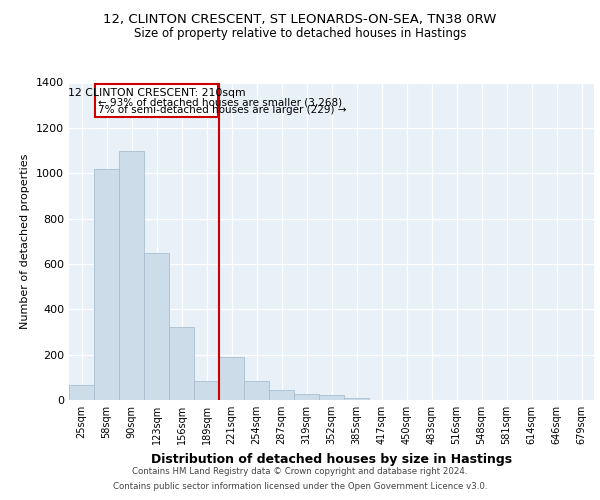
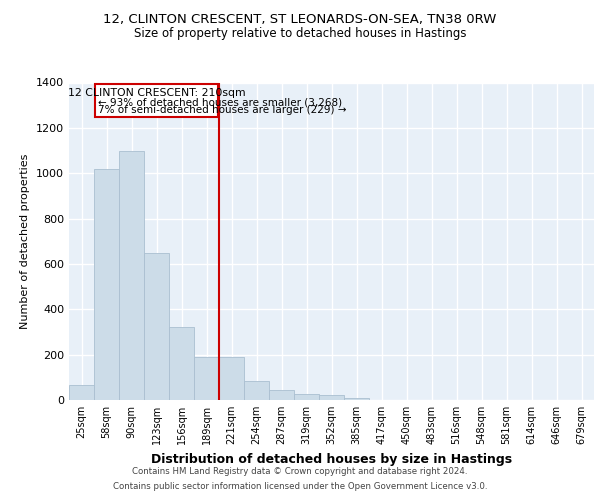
189sqm: 85 -> 190
